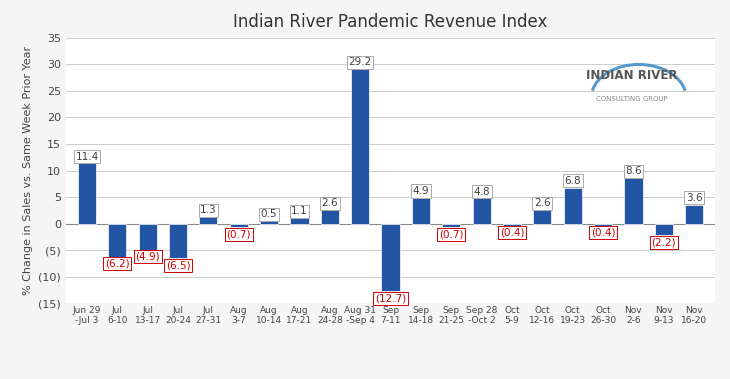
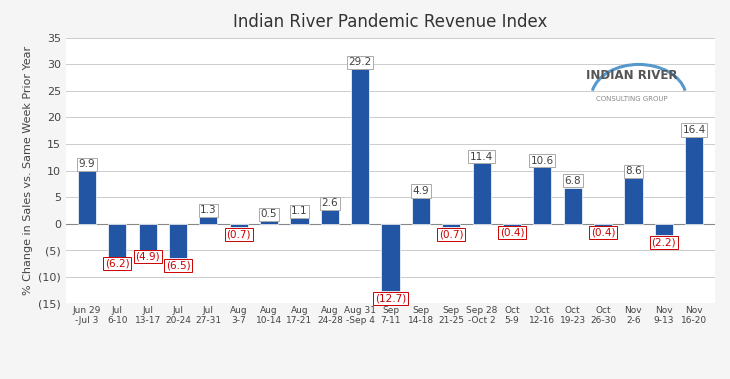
Jun 29 -Jul 3: 11.4 -> 9.9
Sep 28 -Oct 2: 4.8 -> 11.4
Oct 12-16: 2.6 -> 10.6
Nov 16-20: 3.6 -> 16.4
